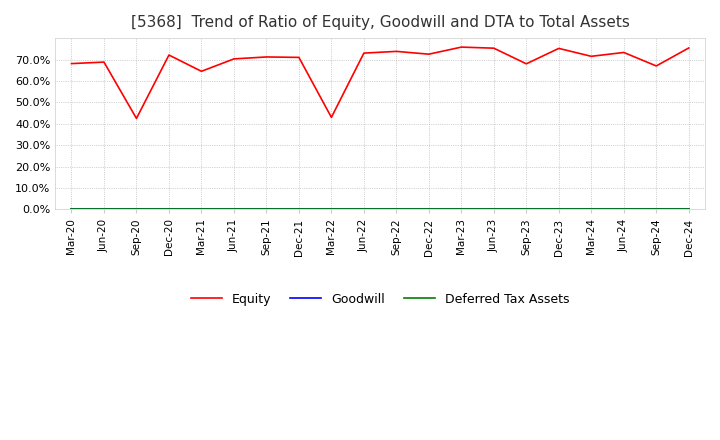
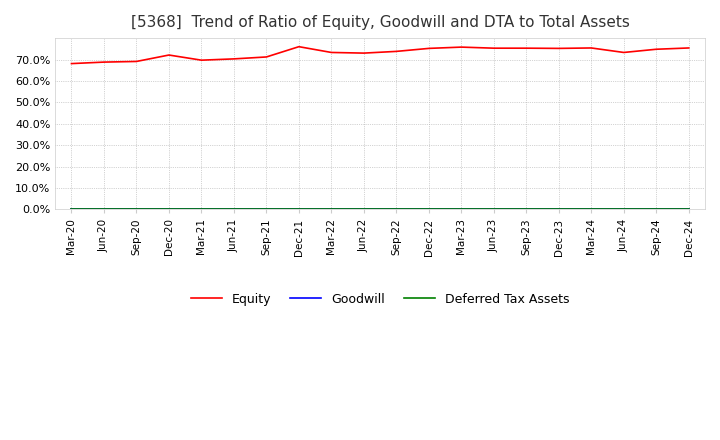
Equity/Sep-20: 42.5% -> 69.1%
Equity/Mar-21: 64.5% -> 69.7%
Equity/Dec-21: 71.0% -> 76.0%
Equity/Mar-22: 43.0% -> 73.3%
Equity/Dec-22: 72.5% -> 75.2%
Equity/Sep-23: 68.0% -> 75.3%
Equity/Mar-24: 71.5% -> 75.4%
Equity/Sep-24: 67.0% -> 74.8%
